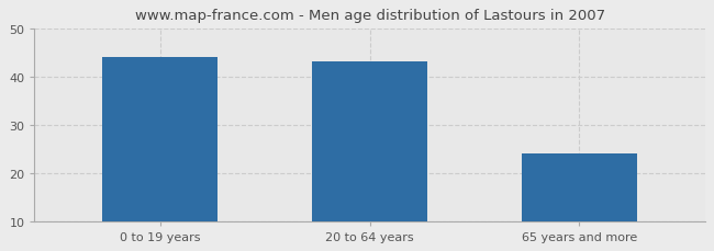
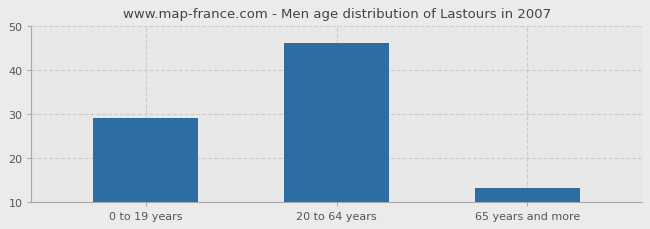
0 to 19 years: 44 -> 29
20 to 64 years: 43 -> 46
65 years and more: 24 -> 13
